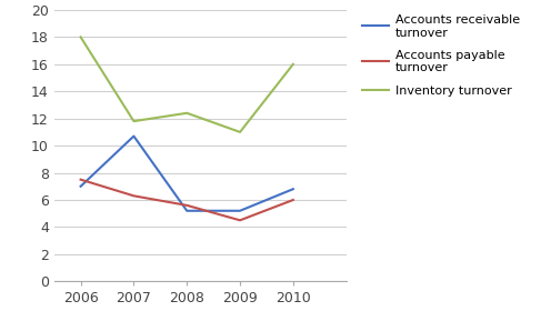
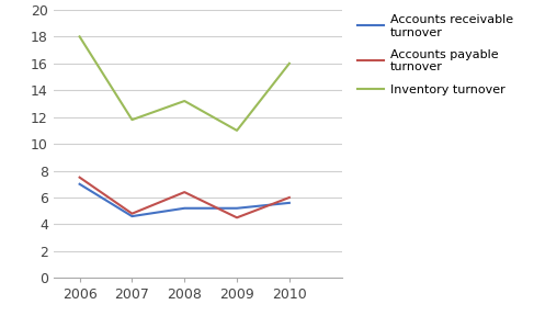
Accounts receivable turnover/2007: 10.7 -> 4.6
Accounts payable turnover/2007: 6.3 -> 4.8
Accounts payable turnover/2008: 5.6 -> 6.4
Inventory turnover/2008: 12.4 -> 13.2
Accounts receivable turnover/2010: 6.8 -> 5.6
